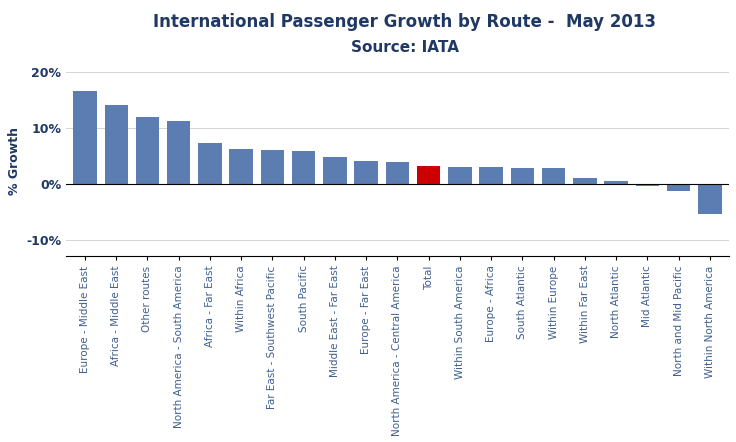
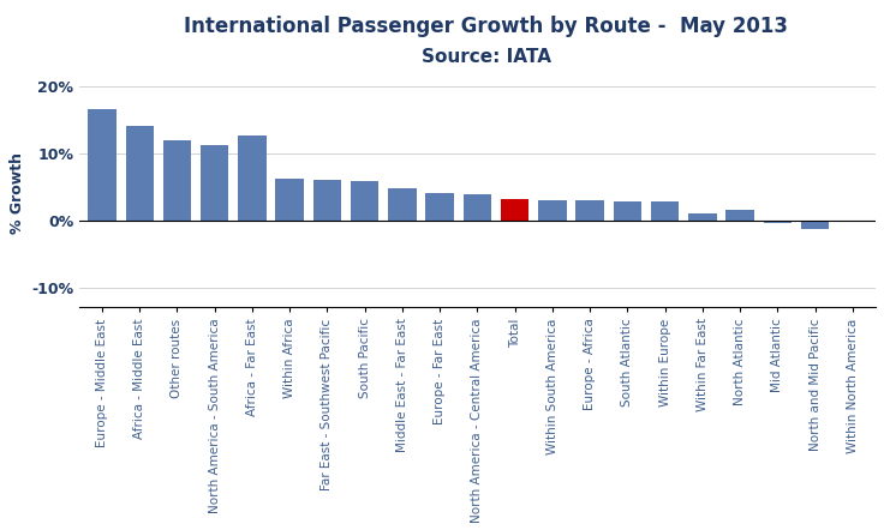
Africa - Far East: 7.2% -> 12.6%
North Atlantic: 0.5% -> 1.6%
Within North America: -5.5% -> -0.2%
